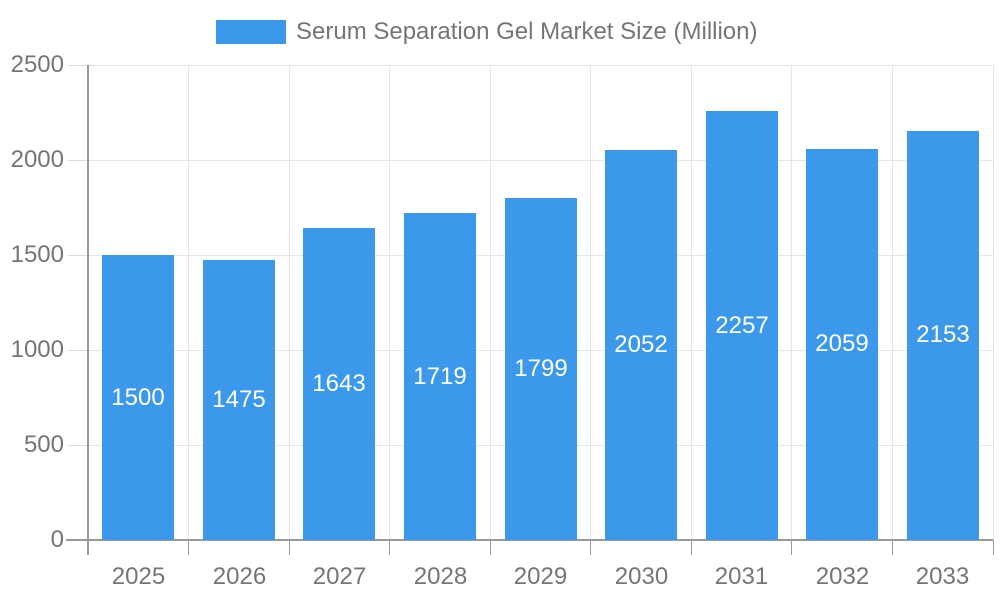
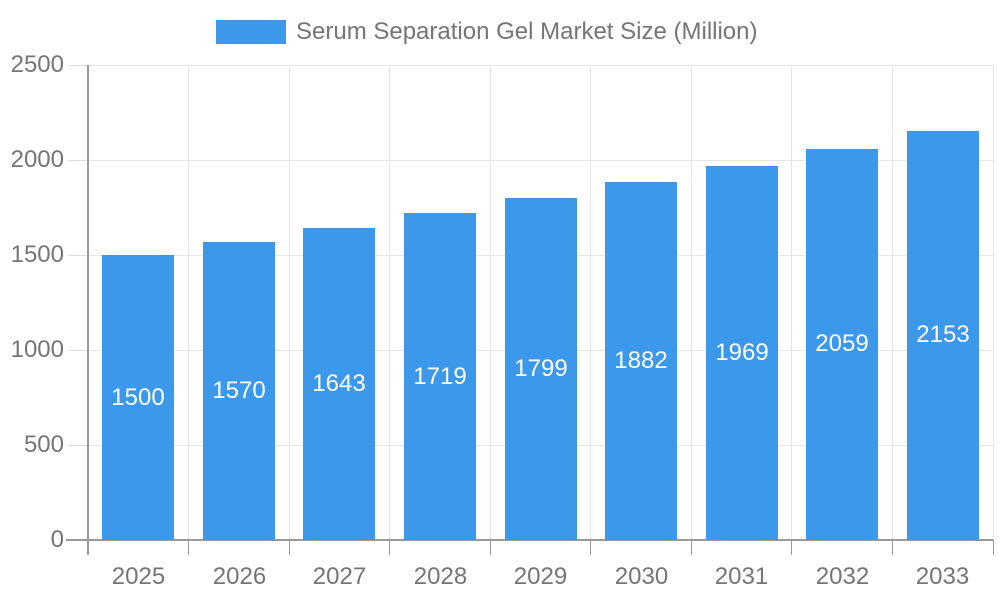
2026: 1475 -> 1570
2030: 2052 -> 1882
2031: 2257 -> 1969
